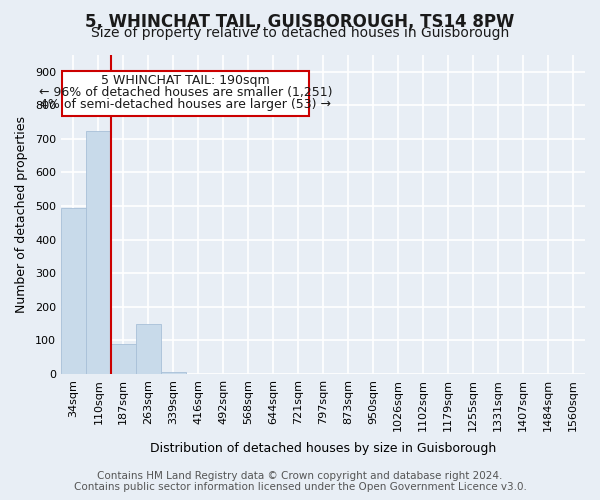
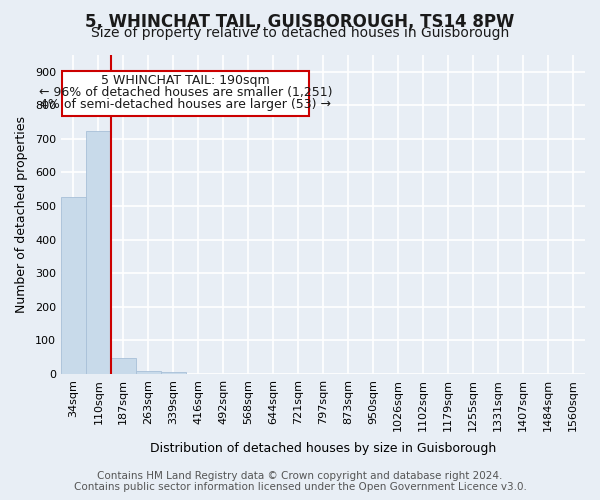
34sqm: 495 -> 527
187sqm: 90 -> 47
263sqm: 150 -> 8
